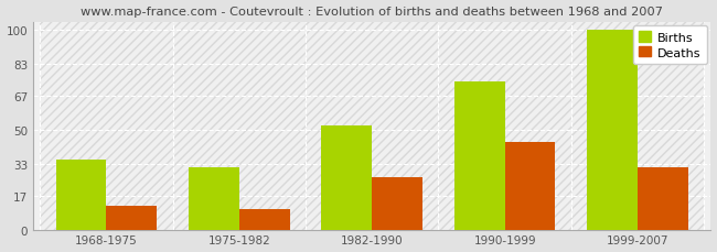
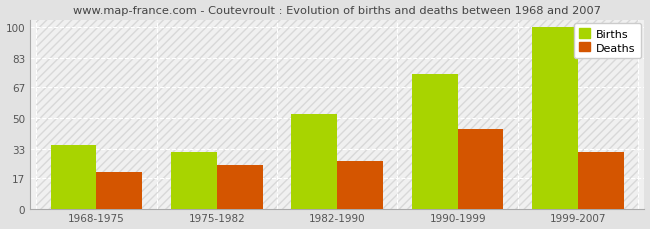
Deaths/1968-1975: 12 -> 20
Deaths/1975-1982: 10 -> 24
